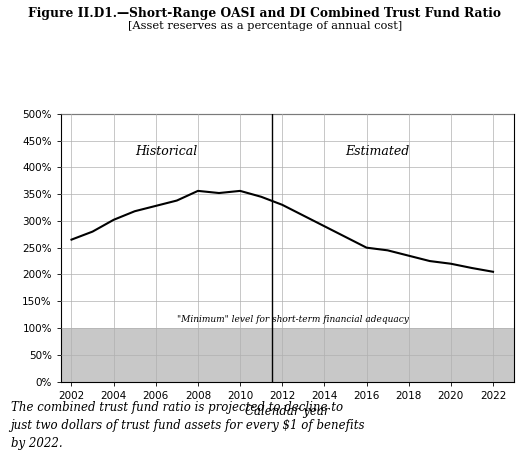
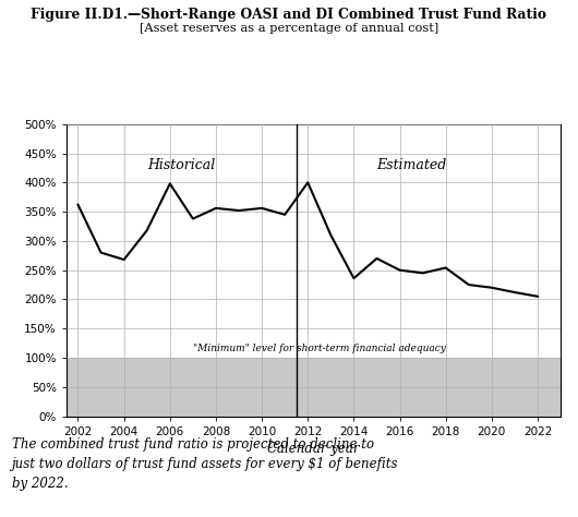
2002: 265% -> 362%
2004: 302% -> 268%
2006: 328% -> 398%
2012: 330% -> 400%
2014: 290% -> 236%
2018: 235% -> 254%
